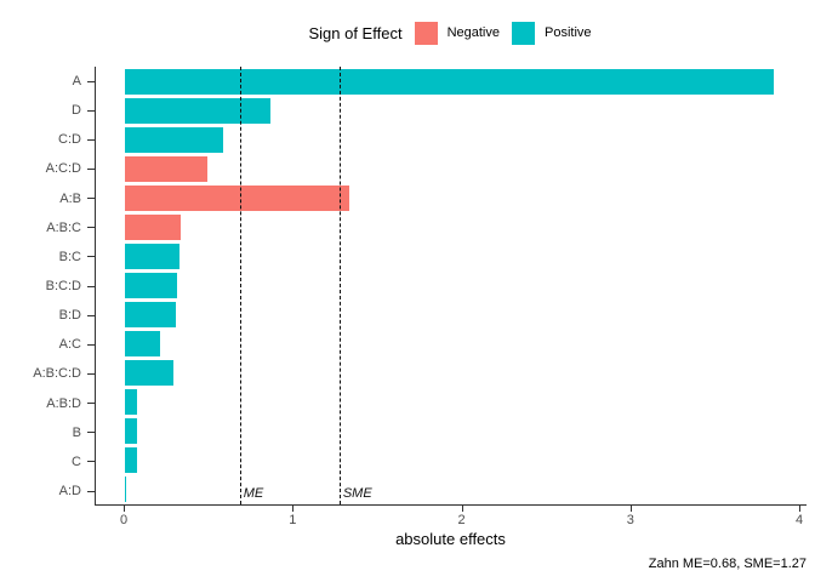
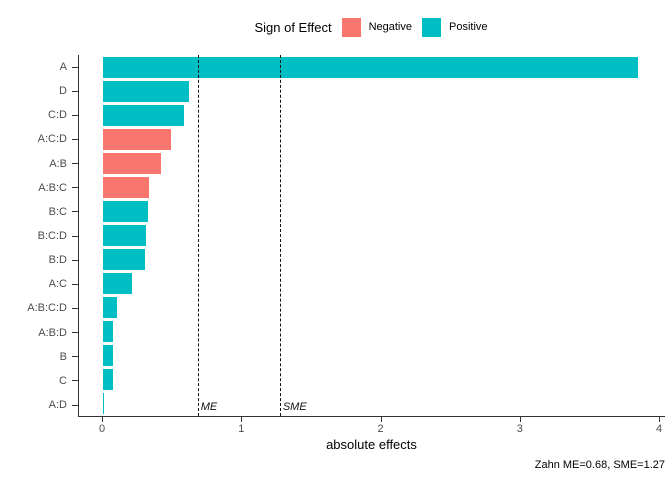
D: 0.86 -> 0.62
A:B: 1.33 -> 0.42
A:B:C:D: 0.29 -> 0.10
